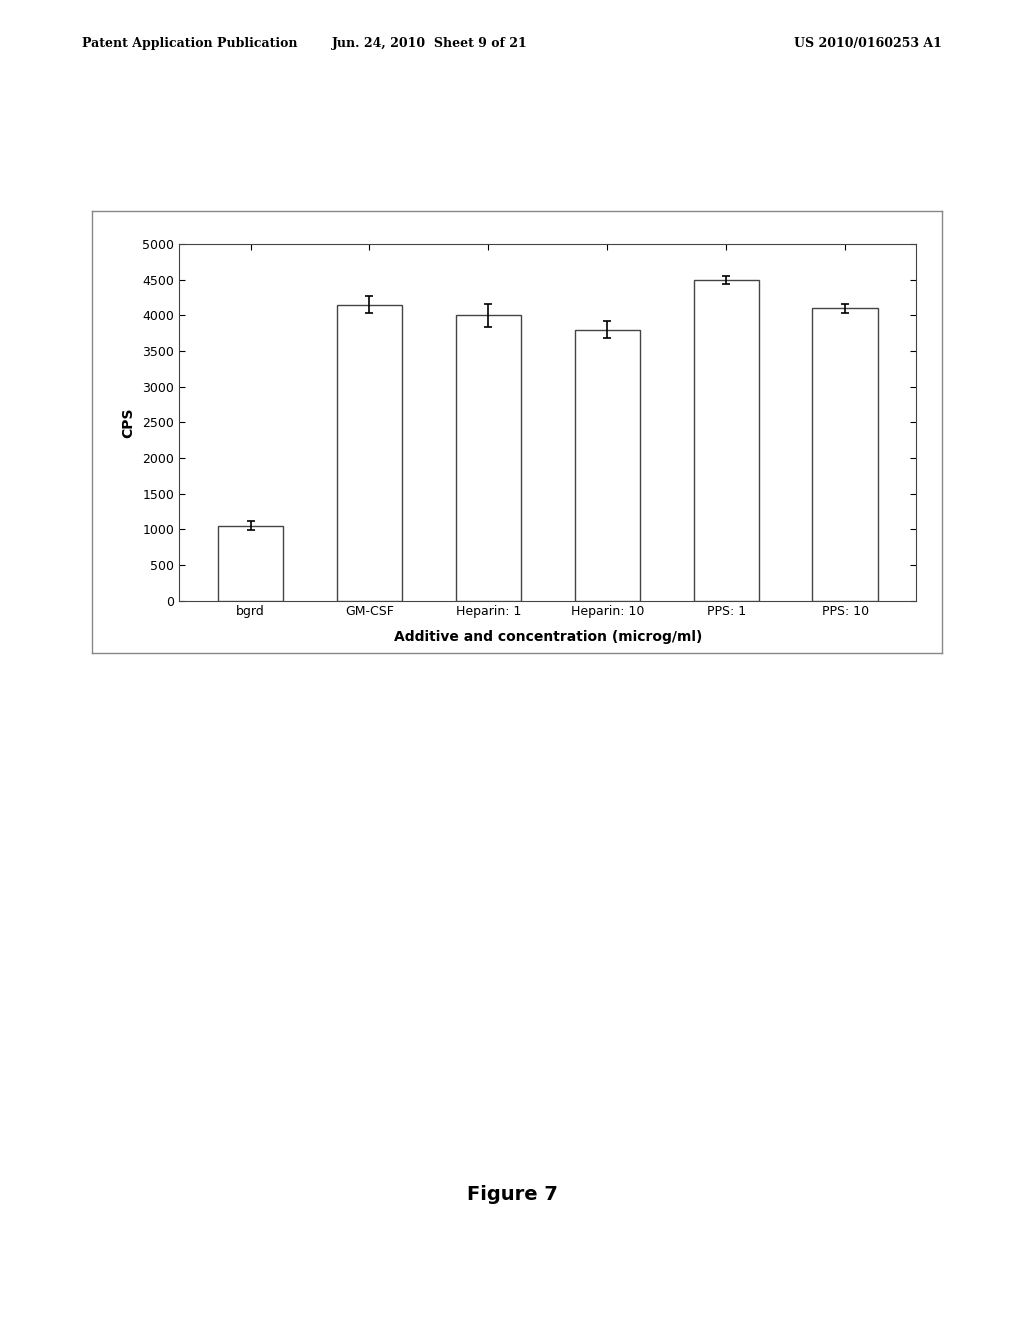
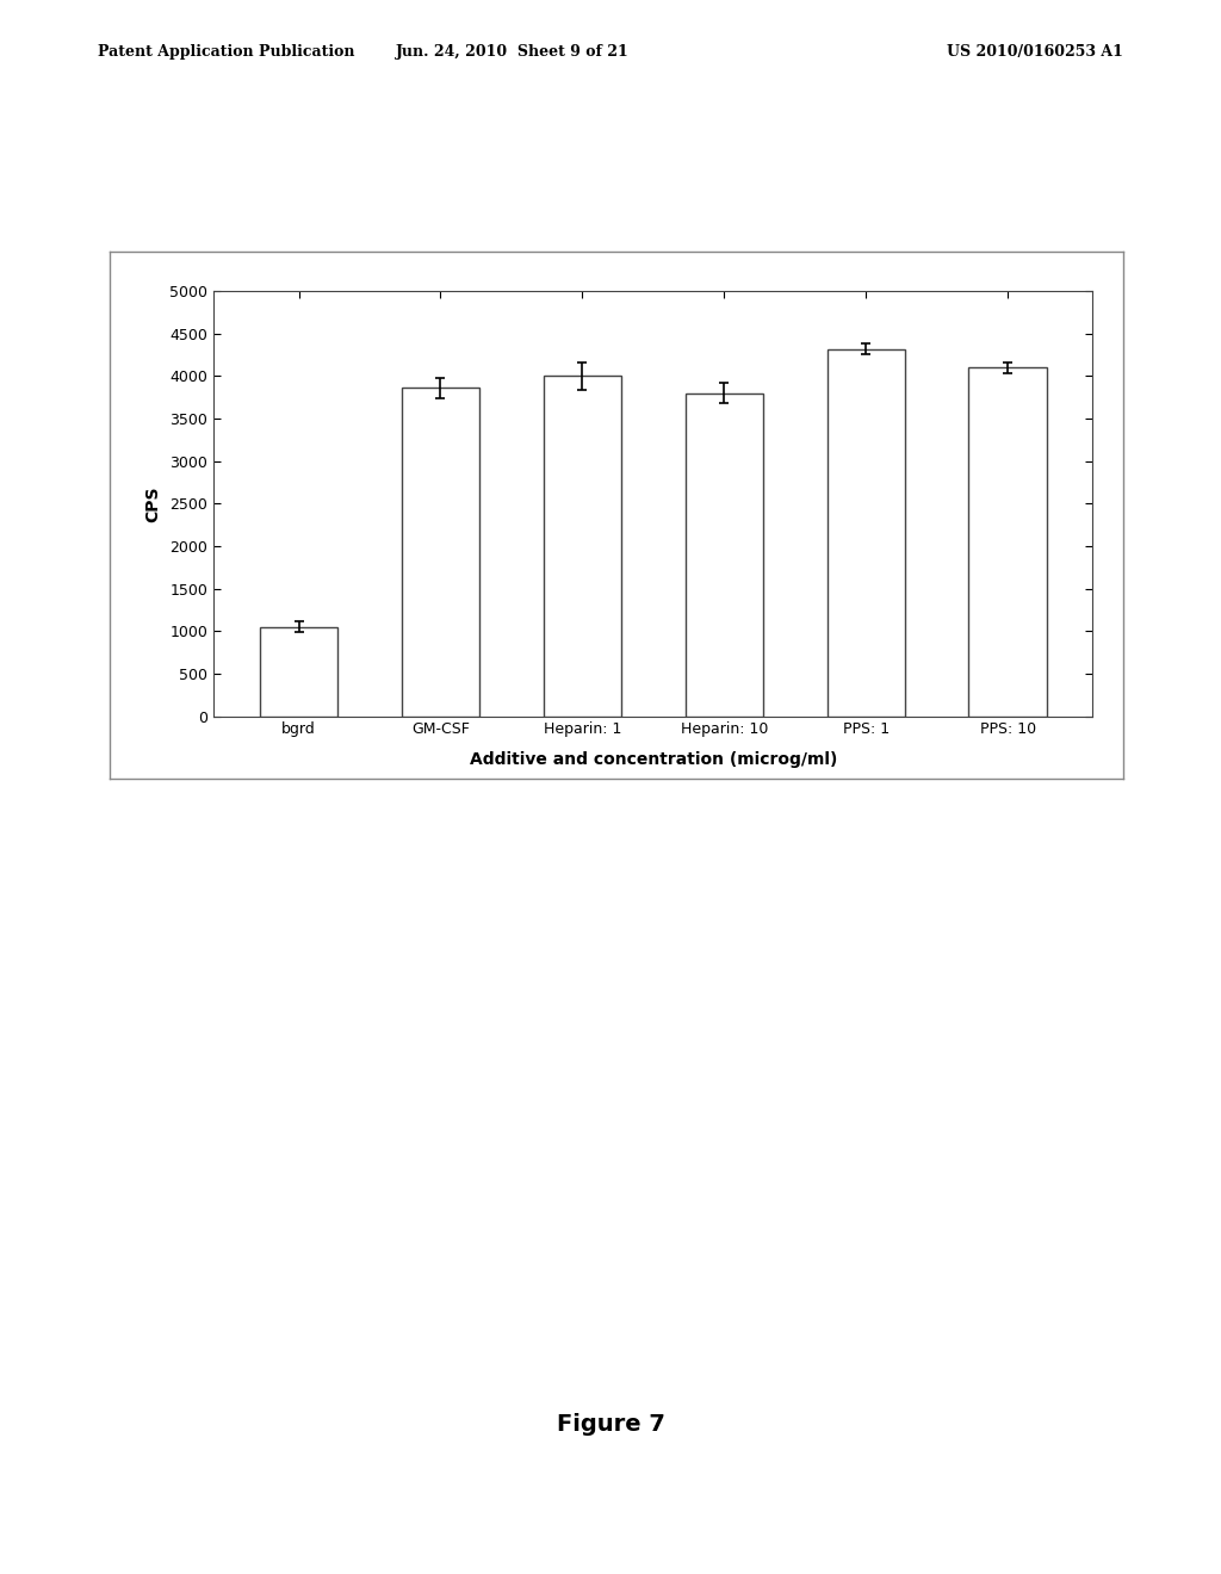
GM-CSF: 4150 -> 3860
PPS: 1: 4500 -> 4320
